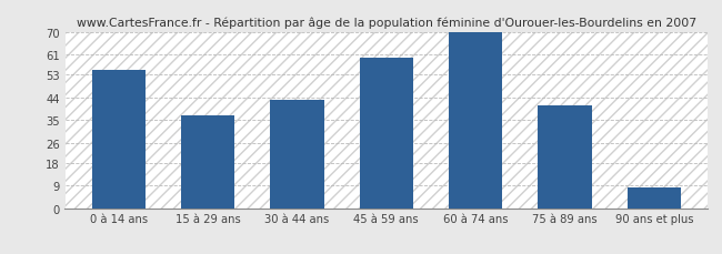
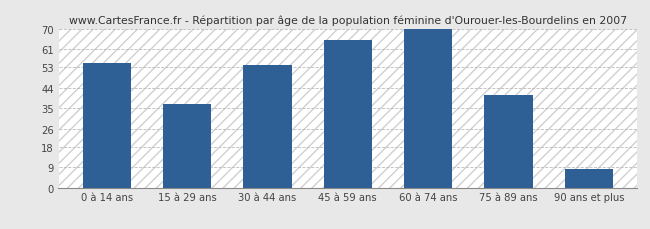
30 à 44 ans: 43 -> 54
45 à 59 ans: 60 -> 65
